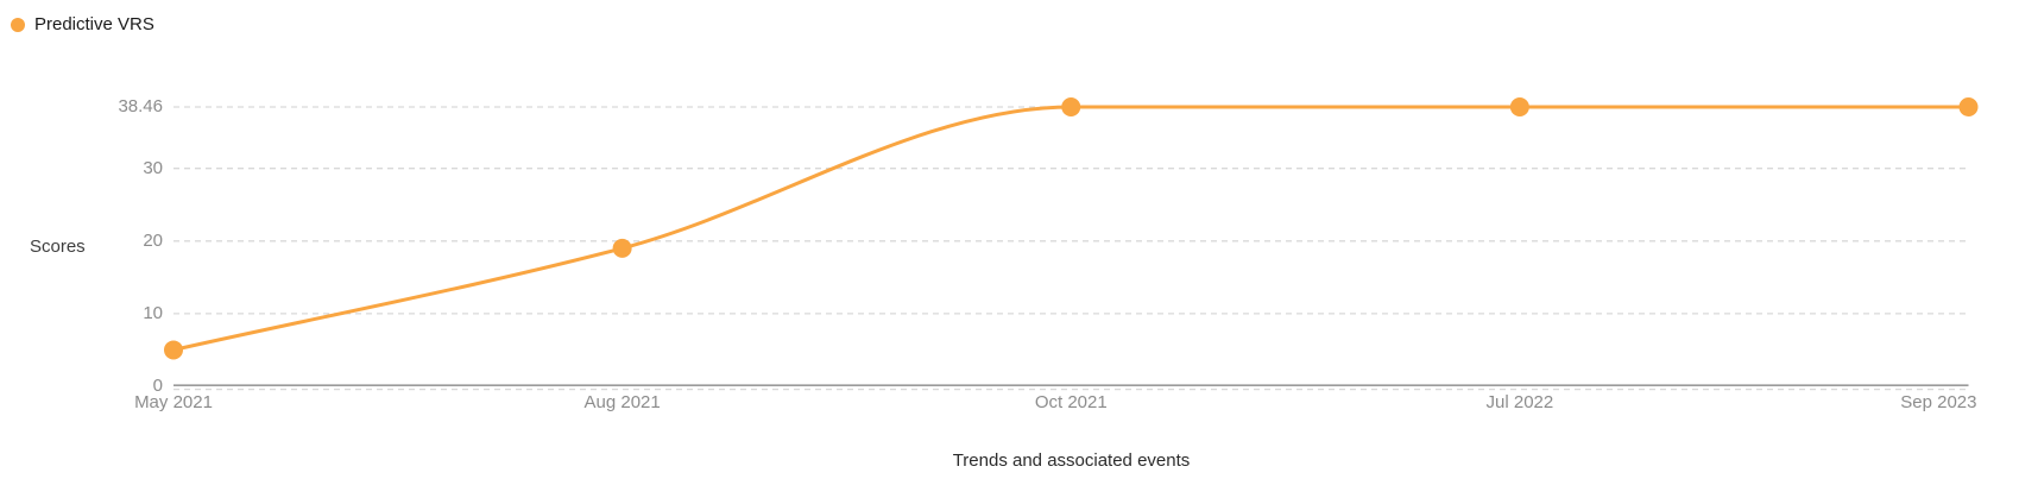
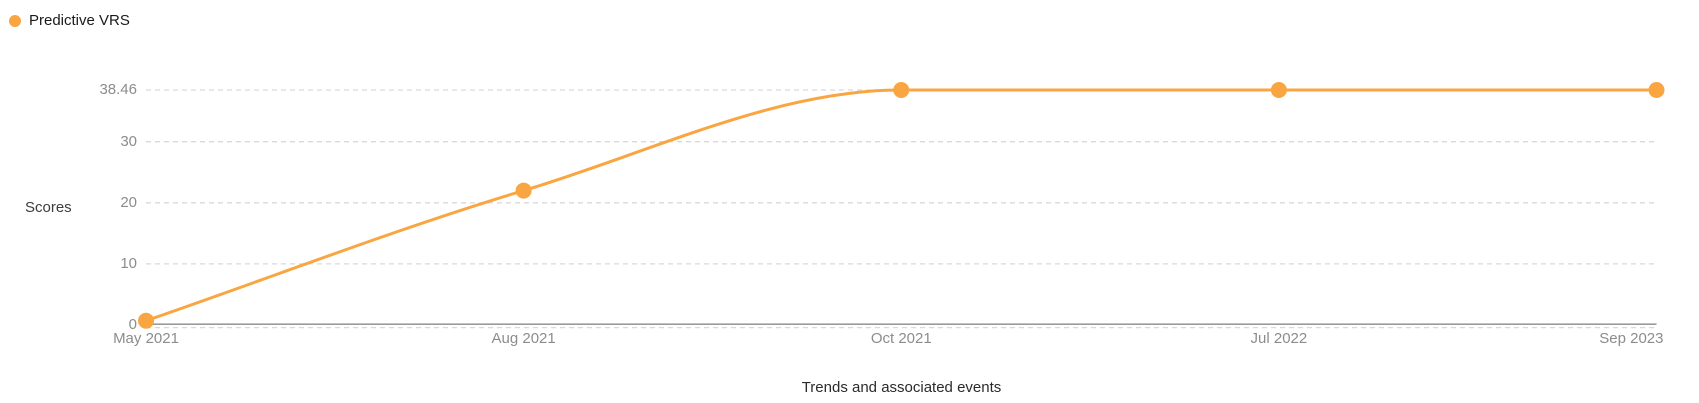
May 2021: 5 -> 1
Aug 2021: 19 -> 22
